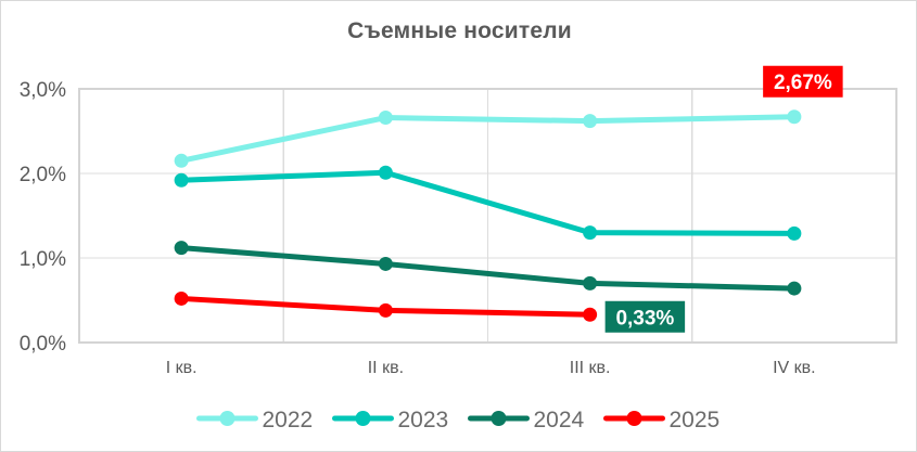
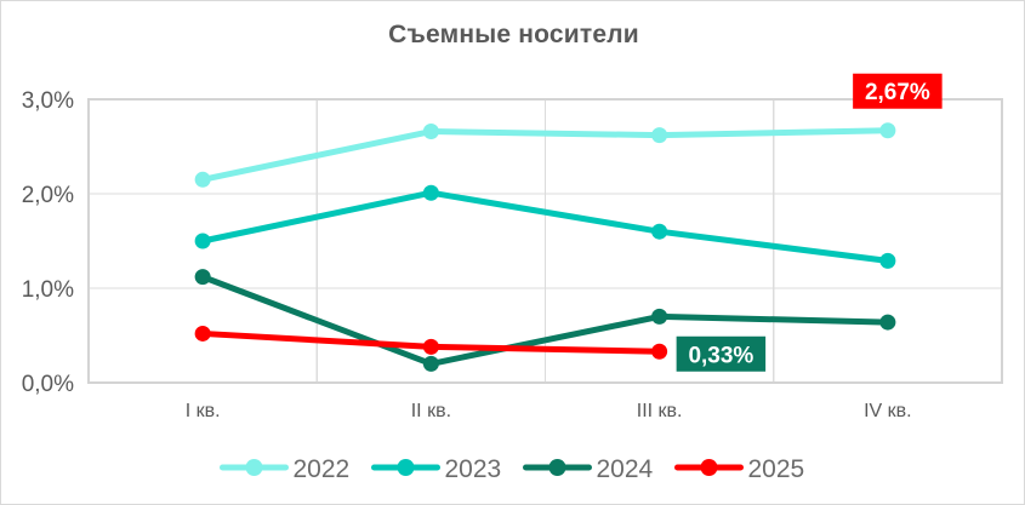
2023/I кв.: 1,9% -> 1,5%
2024/II кв.: 0,9% -> 0,2%
2023/III кв.: 1,3% -> 1,6%
